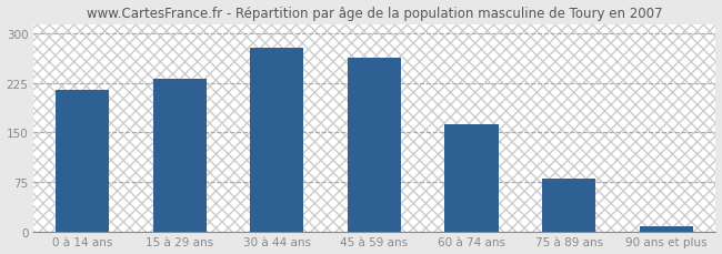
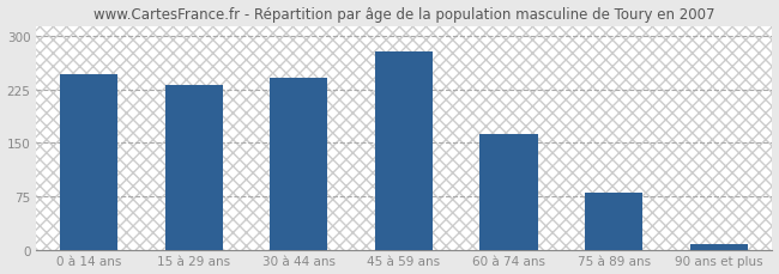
0 à 14 ans: 215 -> 246
30 à 44 ans: 278 -> 242
45 à 59 ans: 263 -> 278
